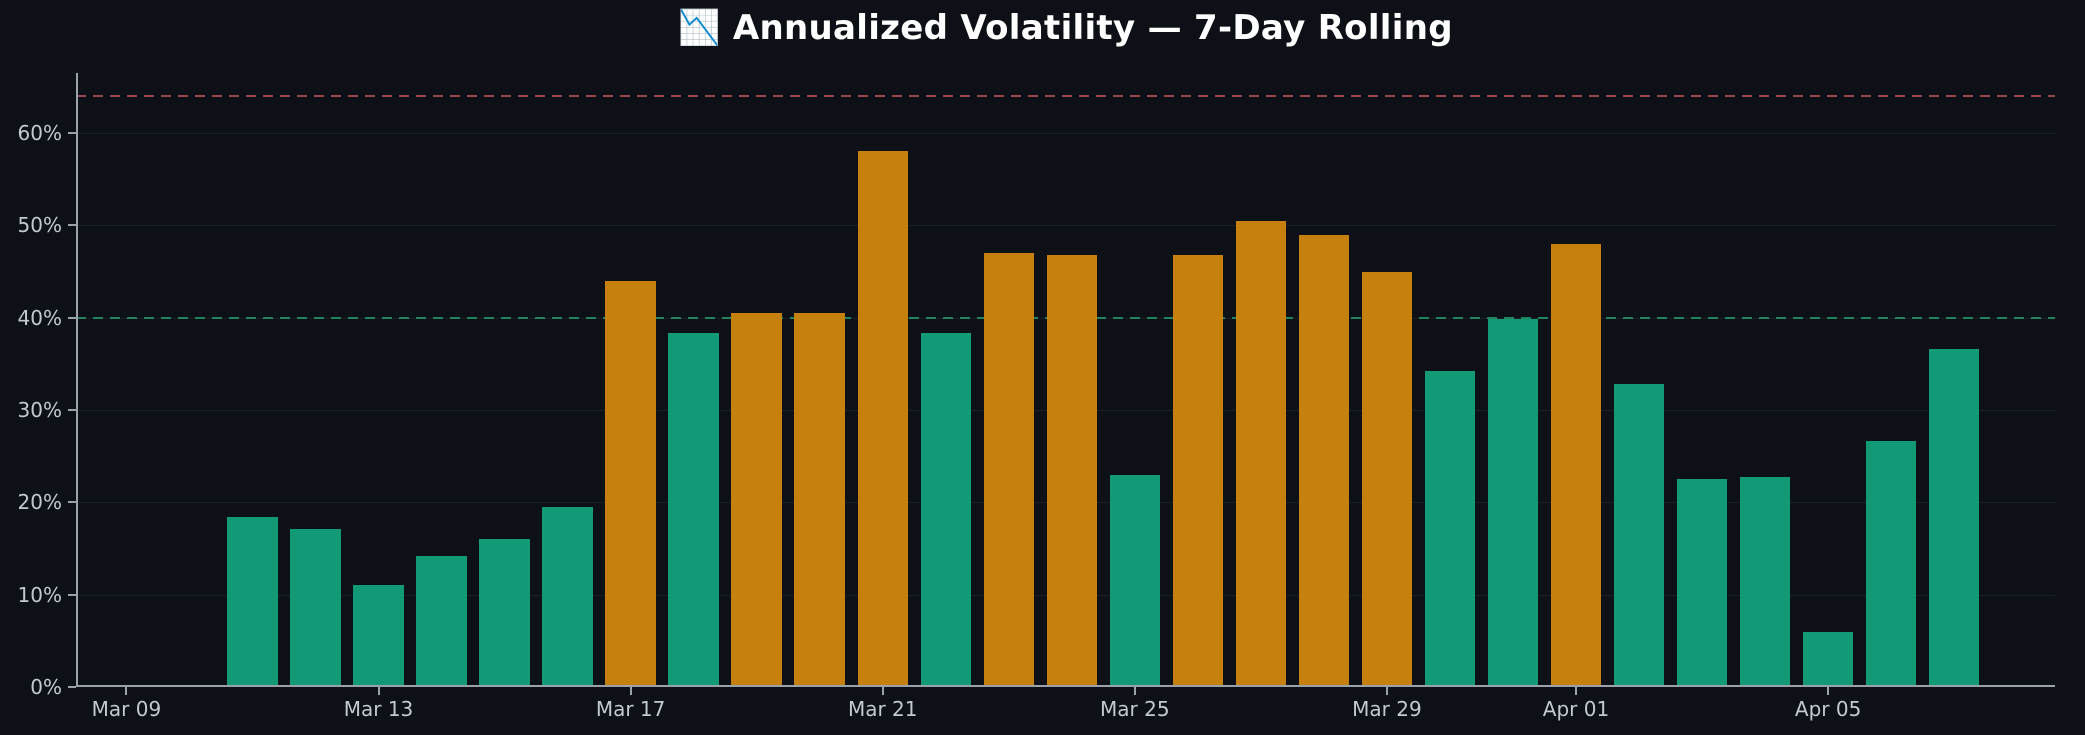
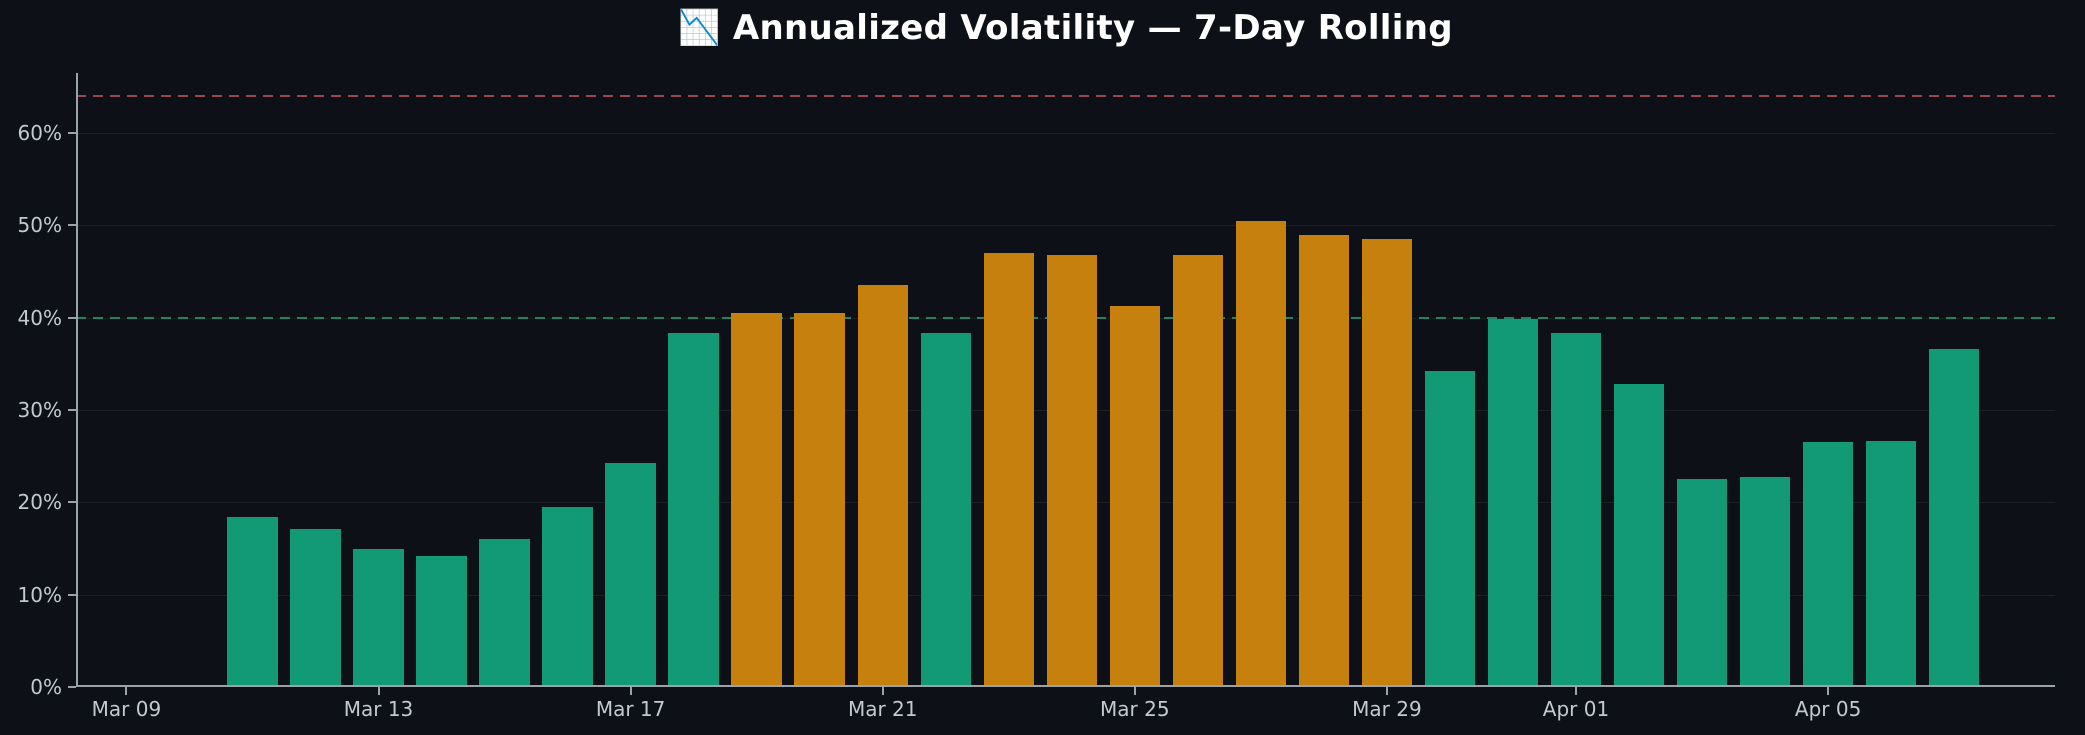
Mar 13: 11% -> 15%
Mar 17: 44% -> 24%
Mar 21: 58% -> 44%
Mar 25: 23% -> 41%
Mar 29: 45% -> 48%
Apr 01: 48% -> 38%
Apr 05: 6% -> 26%
